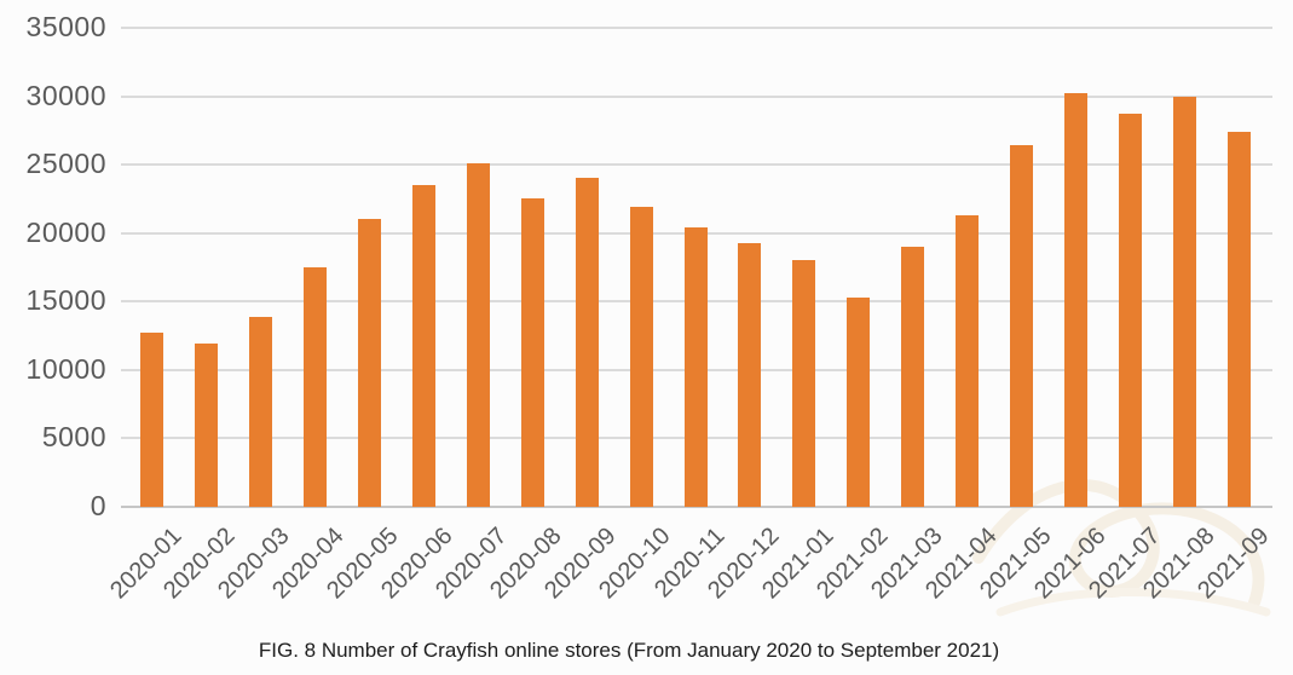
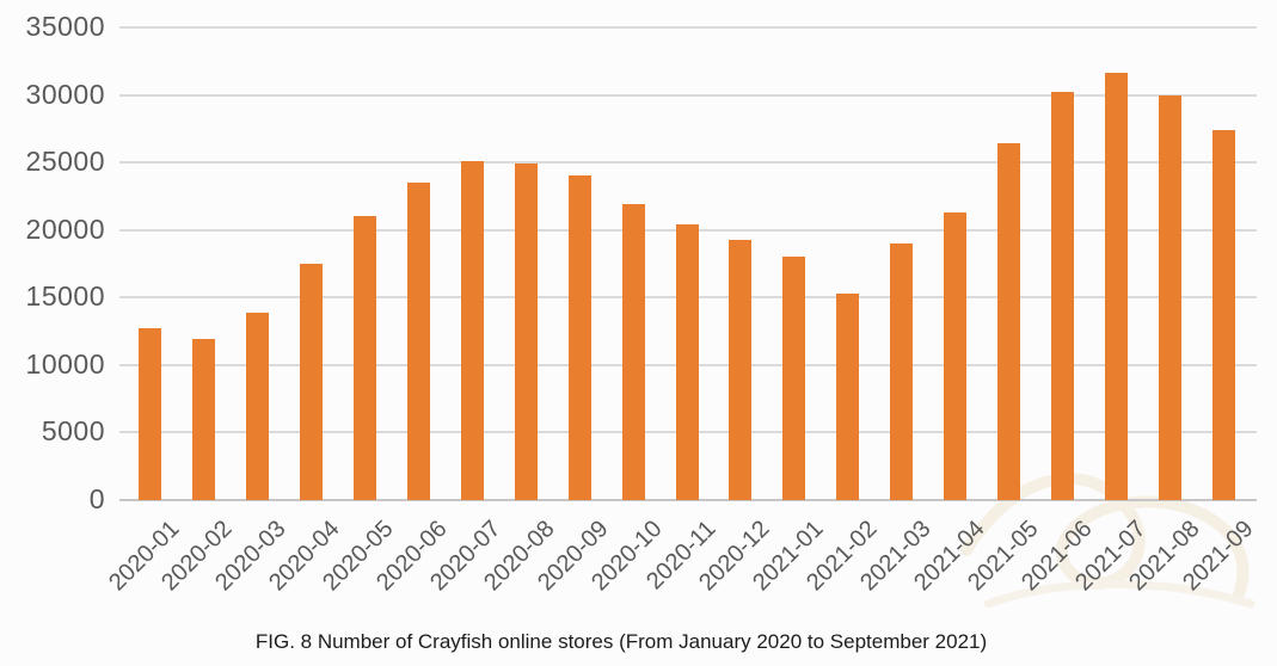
2020-08: 22500 -> 24900
2021-07: 28700 -> 31600
